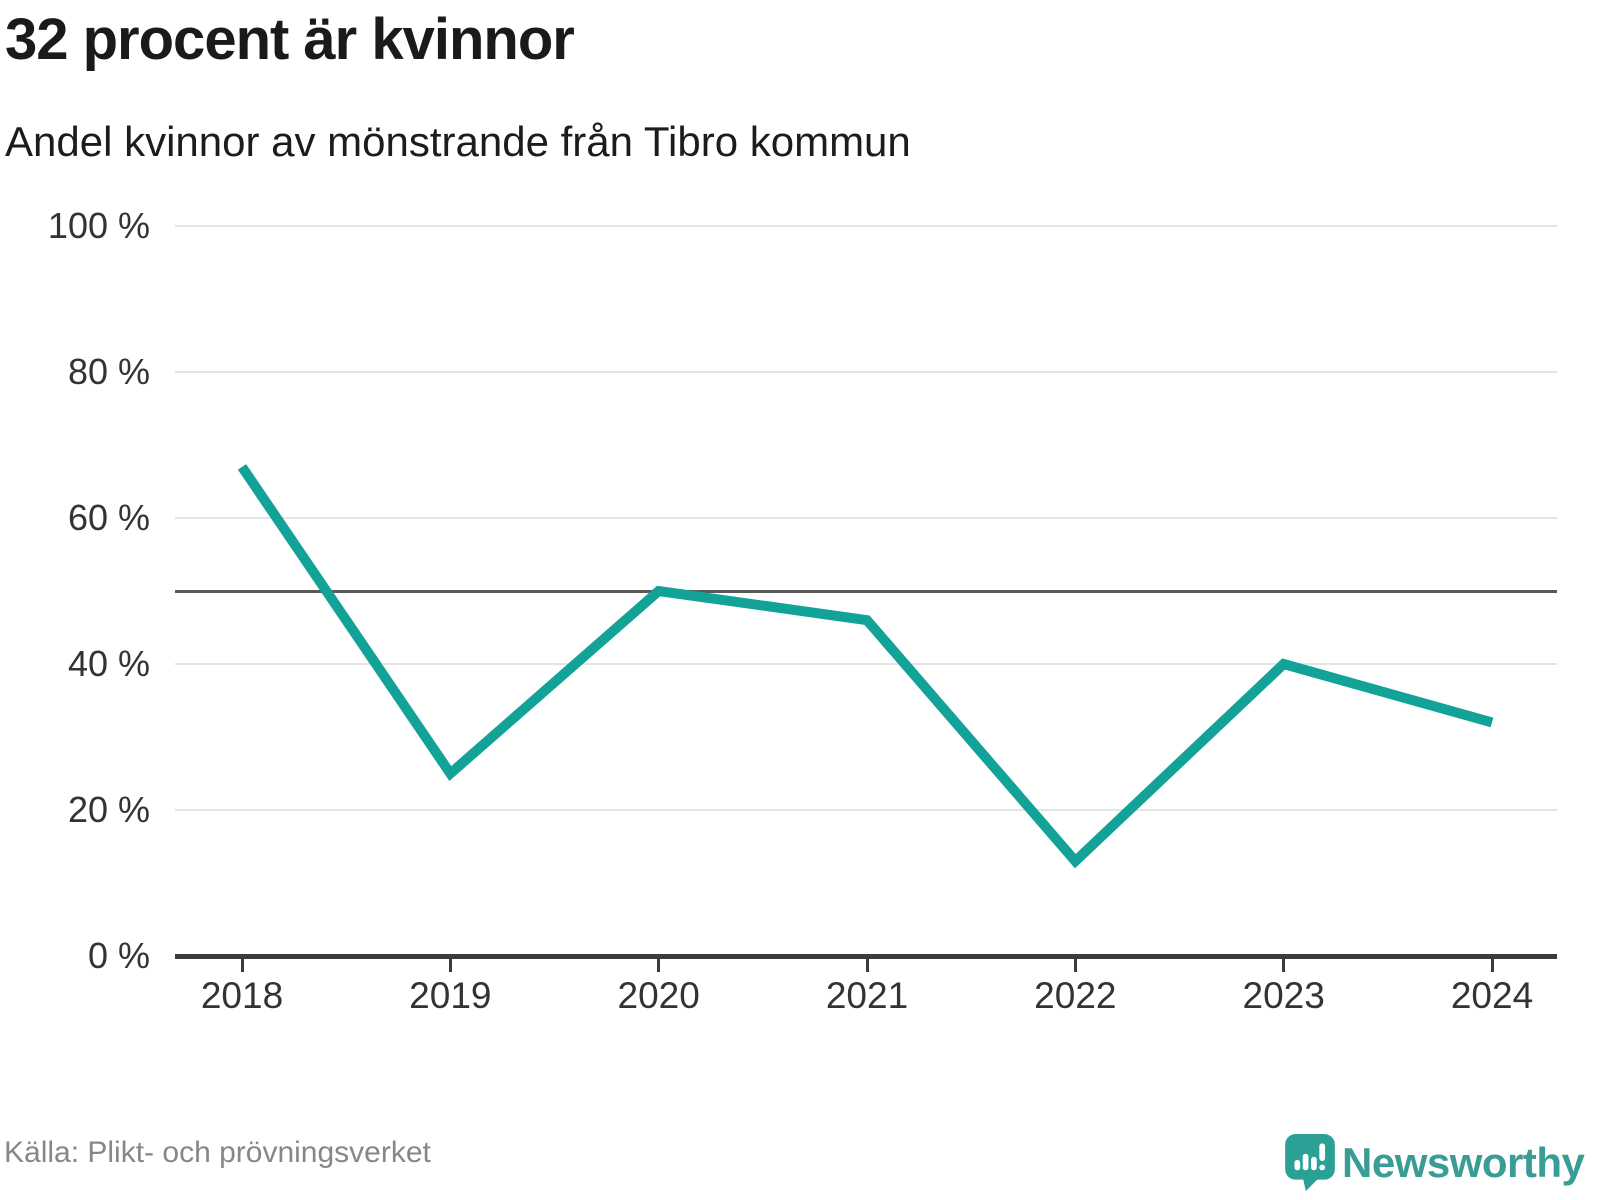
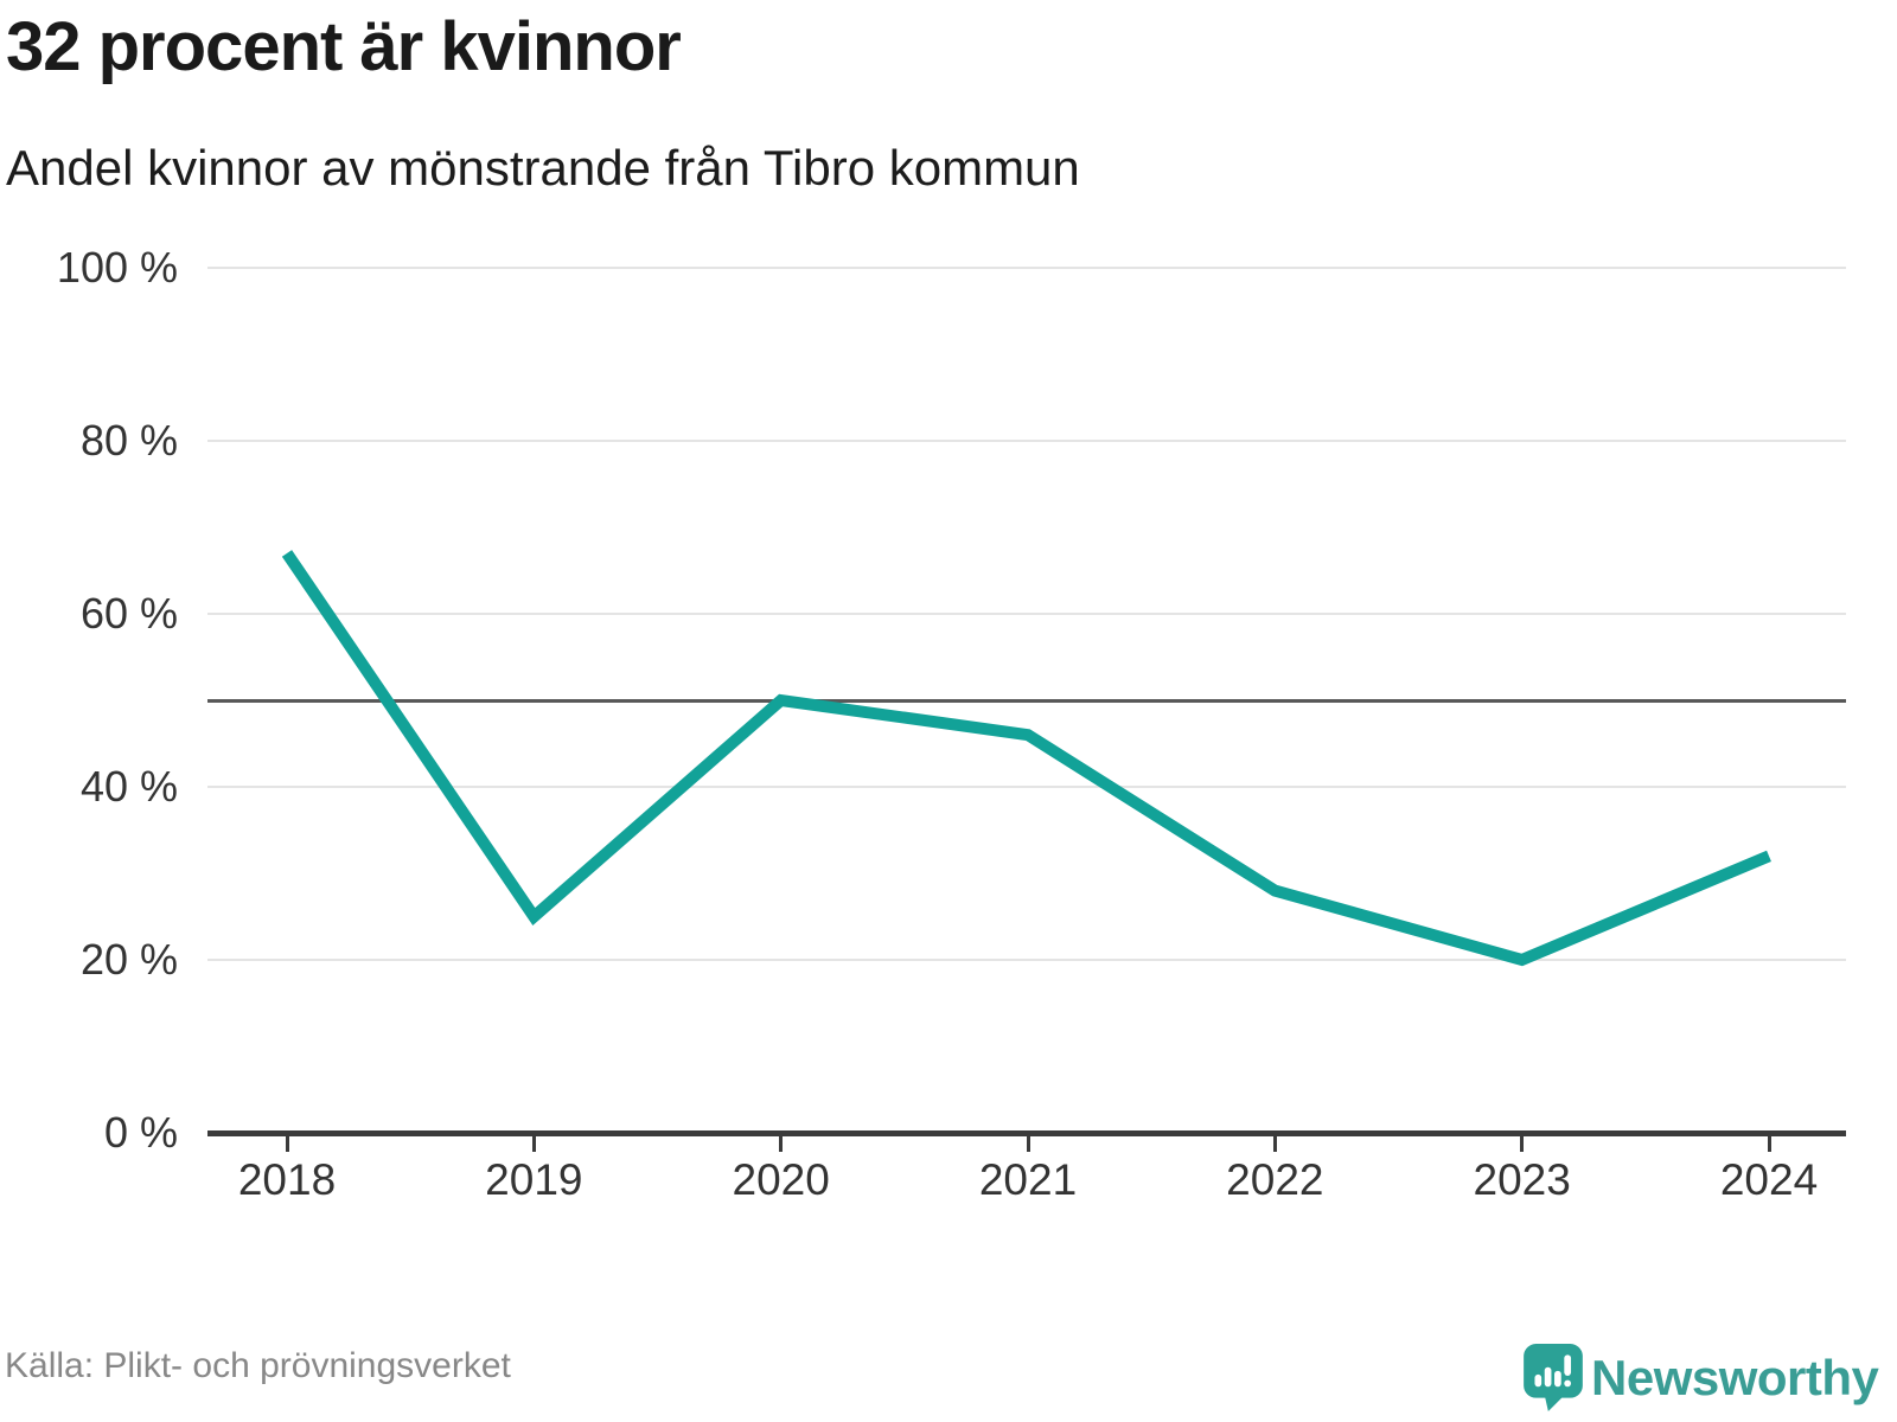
2022: 13% -> 28%
2023: 40% -> 20%
